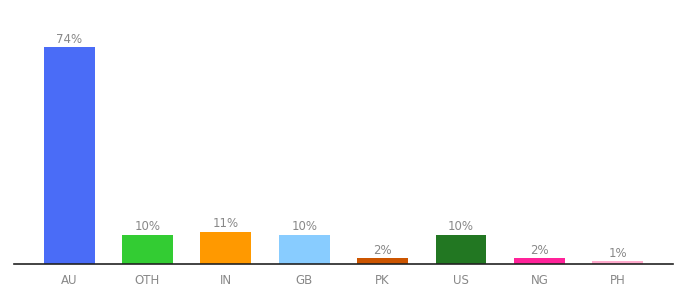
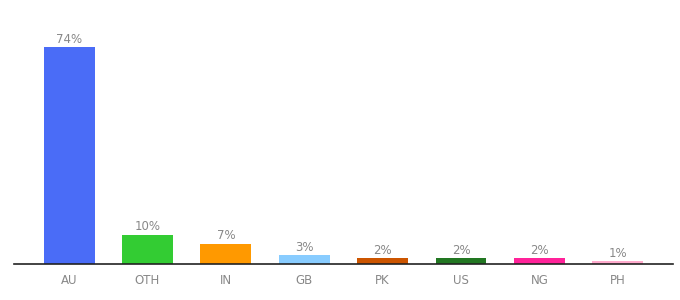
IN: 11% -> 7%
GB: 10% -> 3%
US: 10% -> 2%
